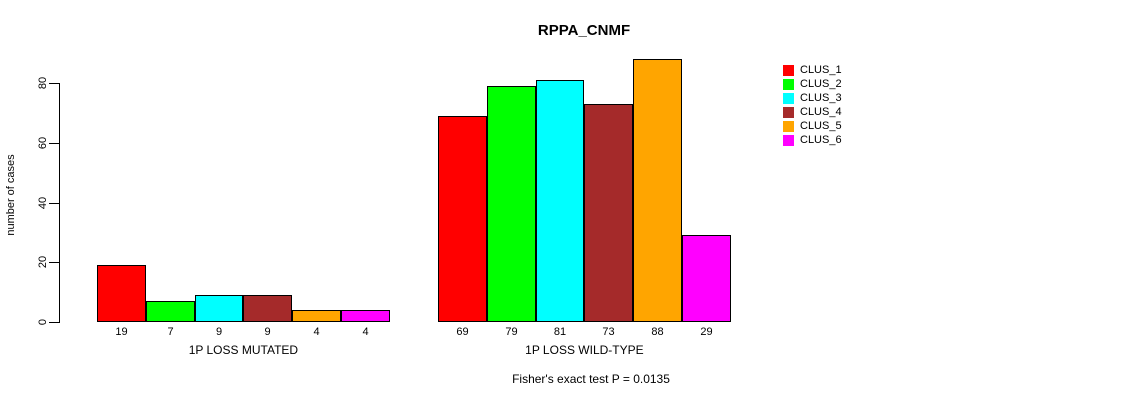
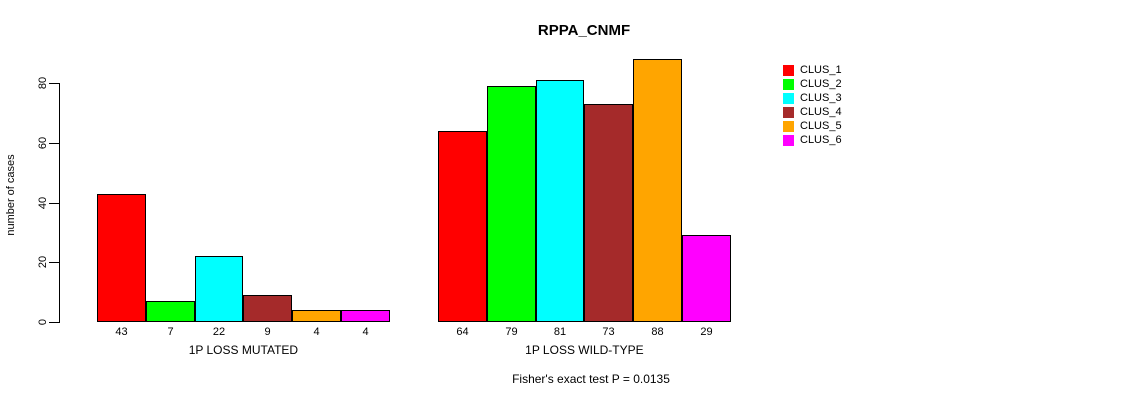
CLUS_1/1P LOSS MUTATED: 19 -> 43
CLUS_3/1P LOSS MUTATED: 9 -> 22
CLUS_1/1P LOSS WILD-TYPE: 69 -> 64
